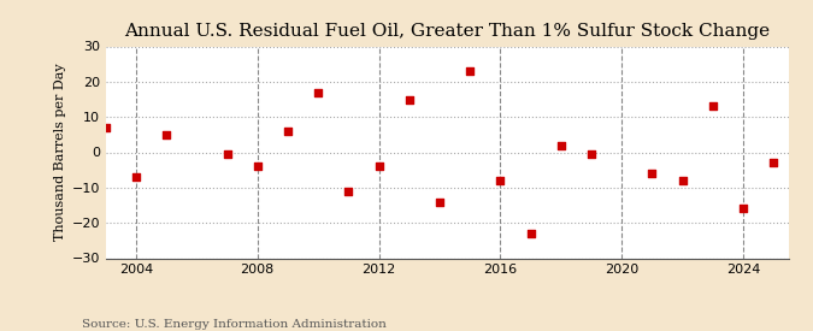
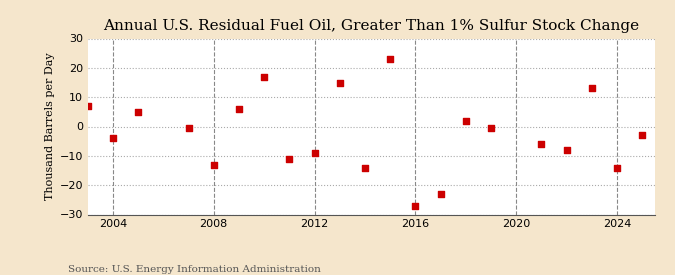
2004: -7.0 -> -4.0
2008: -4.0 -> -13.0
2012: -4.0 -> -9.0
2016: -8.0 -> -27.0
2024: -16.0 -> -14.0
